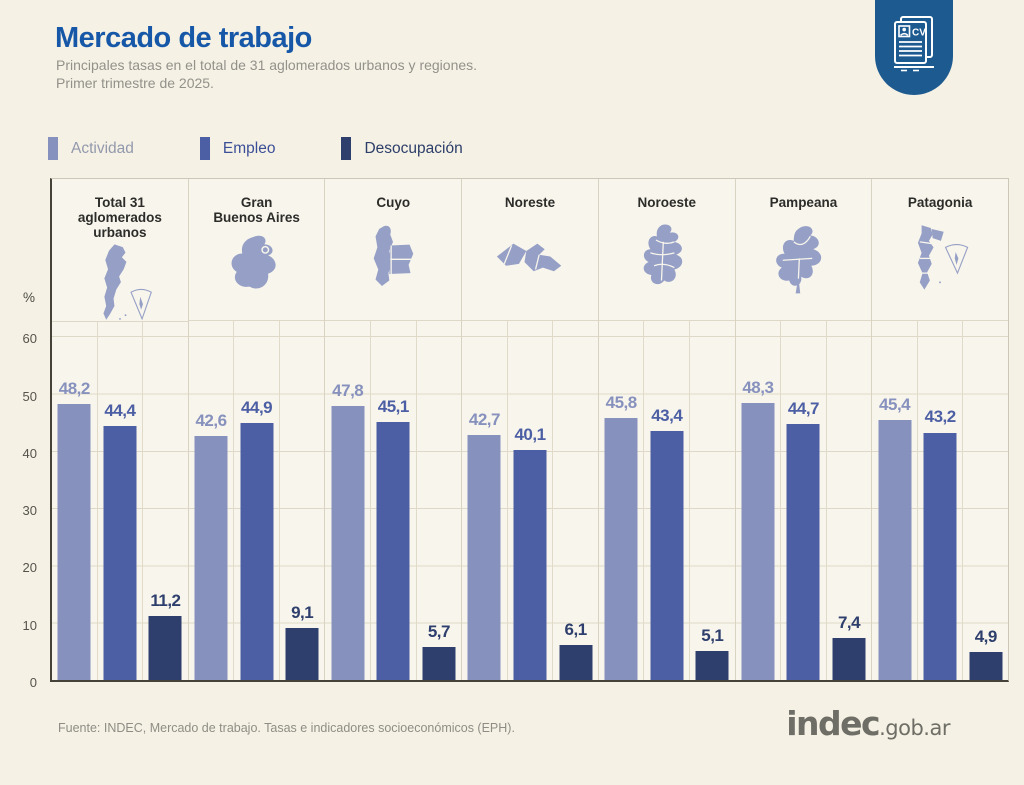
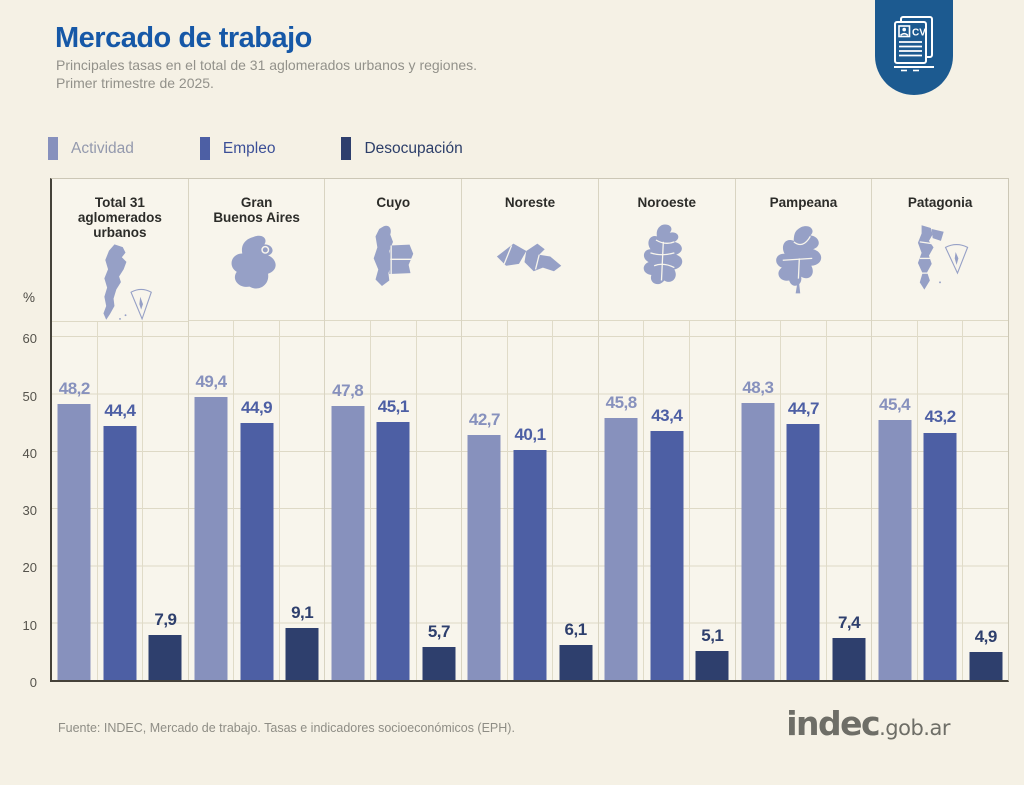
Desocupación/Total 31 aglomerados urbanos: 11,2 -> 7,9
Actividad/Gran Buenos Aires: 42,6 -> 49,4
